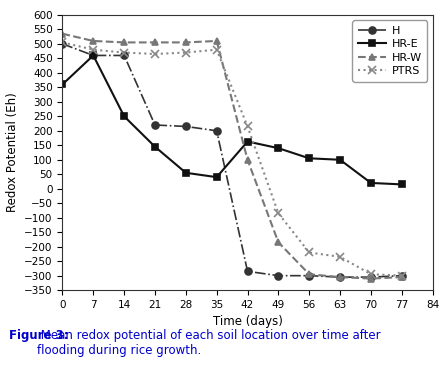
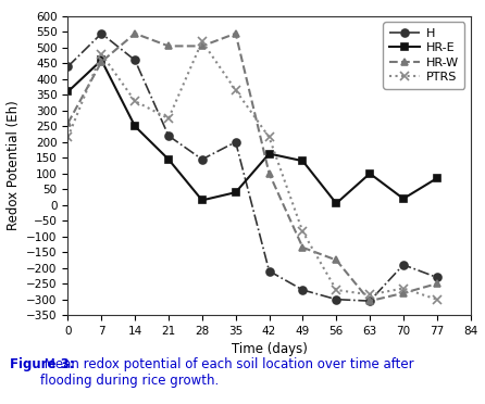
H/0: 500 -> 440
HR-W/0: 535 -> 260
PTRS/0: 505 -> 215
H/7: 460 -> 545
HR-W/7: 510 -> 455
HR-W/14: 505 -> 545
PTRS/14: 470 -> 330
PTRS/21: 465 -> 275
H/28: 215 -> 145
HR-E/28: 55 -> 15
PTRS/28: 470 -> 520
HR-W/35: 510 -> 545
PTRS/35: 480 -> 365
H/42: -285 -> -210
H/49: -300 -> -270
HR-W/49: -185 -> -135
HR-E/56: 105 -> 5
HR-W/56: -295 -> -175
PTRS/56: -220 -> -270
PTRS/63: -235 -> -285
H/70: -305 -> -190
HR-W/70: -310 -> -280
PTRS/70: -295 -> -265
H/77: -300 -> -230
HR-E/77: 15 -> 85
HR-W/77: -305 -> -250
